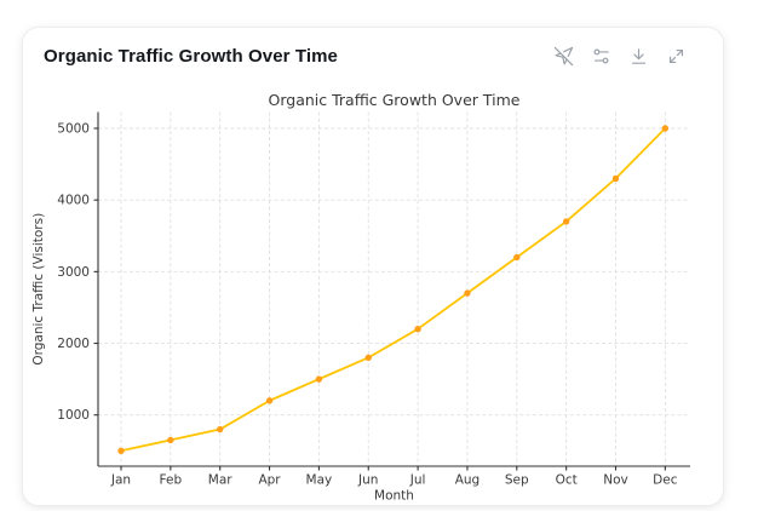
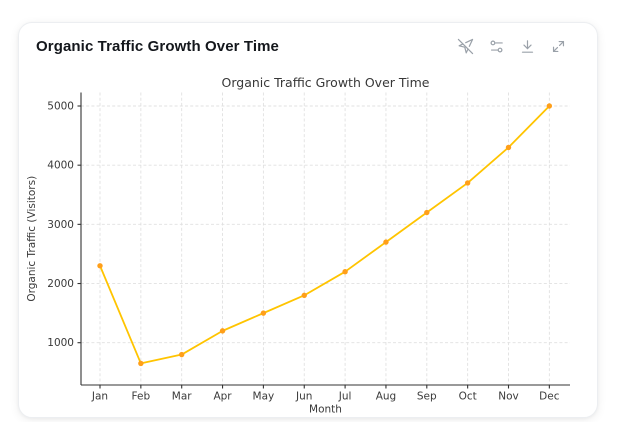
Jan: 500 -> 2300
